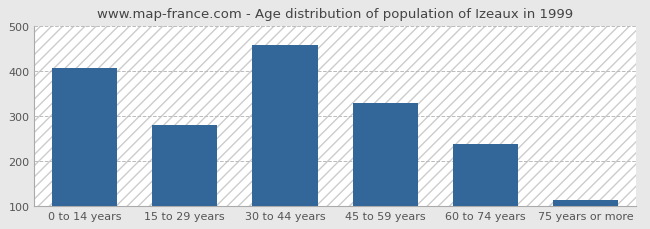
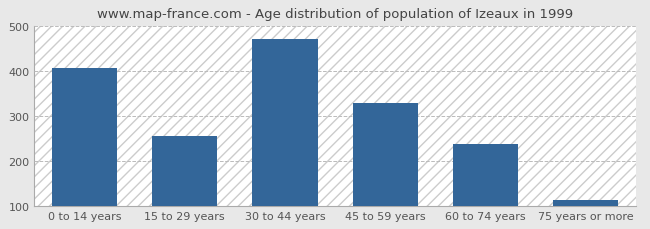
15 to 29 years: 280 -> 255
30 to 44 years: 456 -> 470
